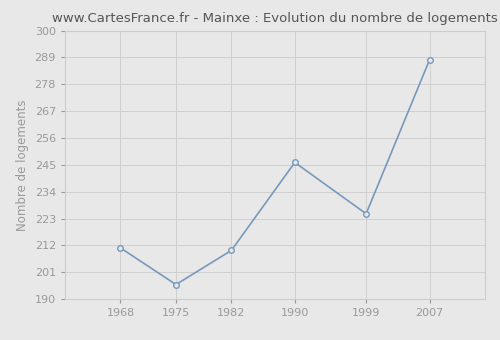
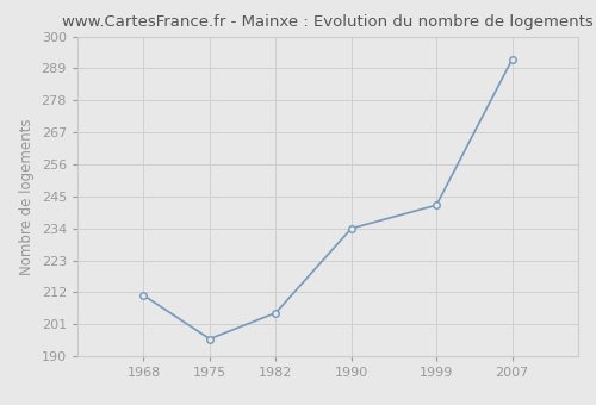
1982: 210 -> 205
1990: 246 -> 234
1999: 225 -> 242
2007: 288 -> 292
